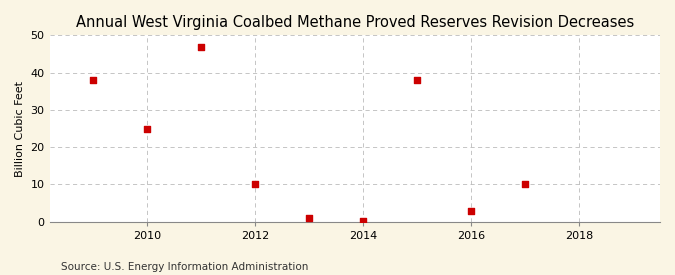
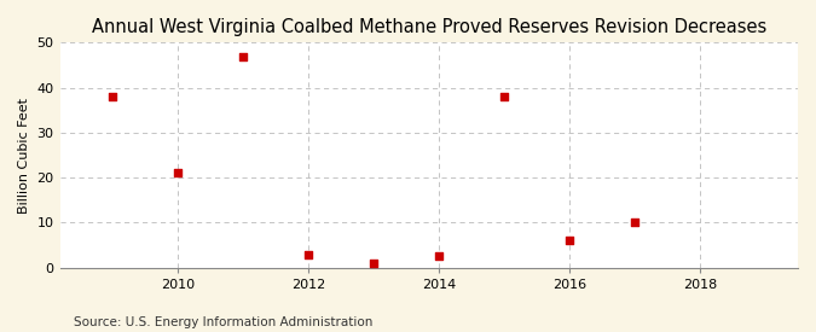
2010: 25.0 -> 21.0
2012: 10.0 -> 3.0
2014: 0.3 -> 2.5
2016: 3.0 -> 6.0
